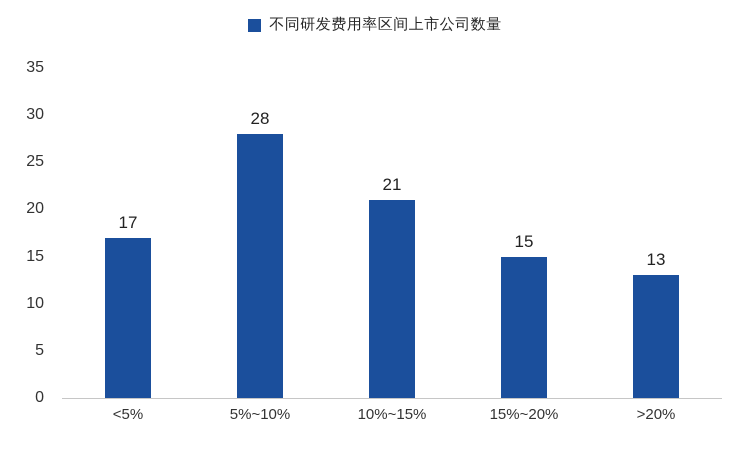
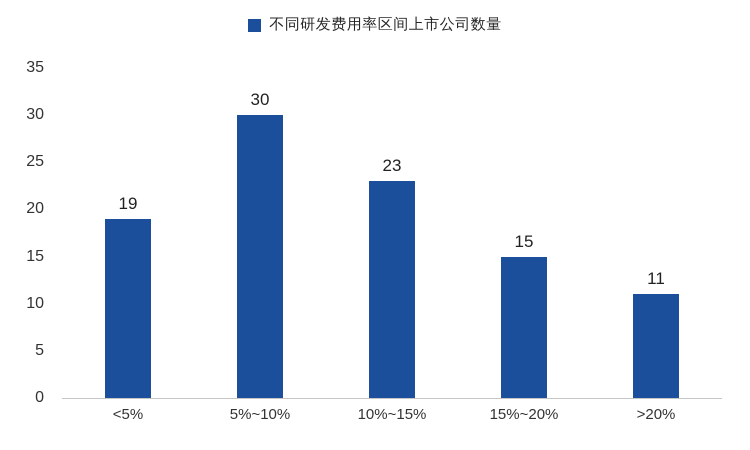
<5%: 17 -> 19
5%~10%: 28 -> 30
10%~15%: 21 -> 23
>20%: 13 -> 11
